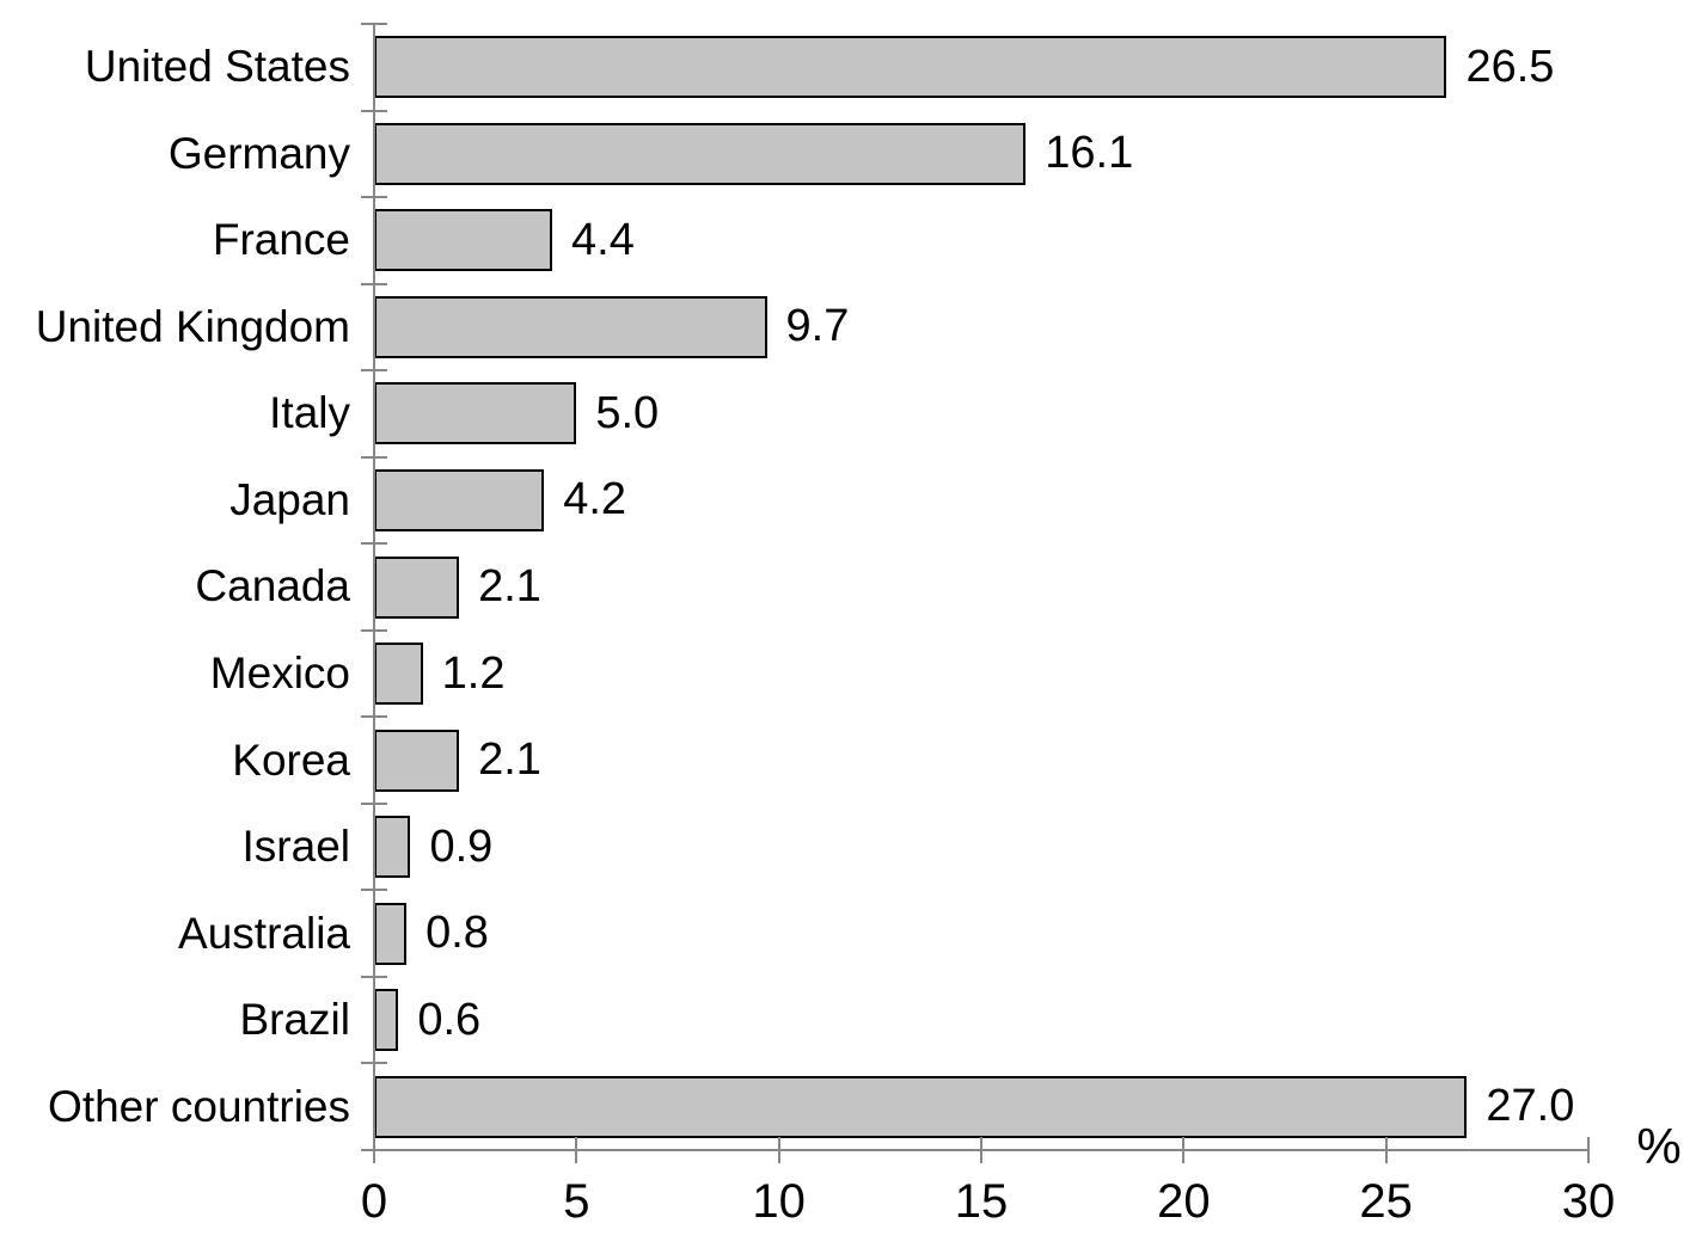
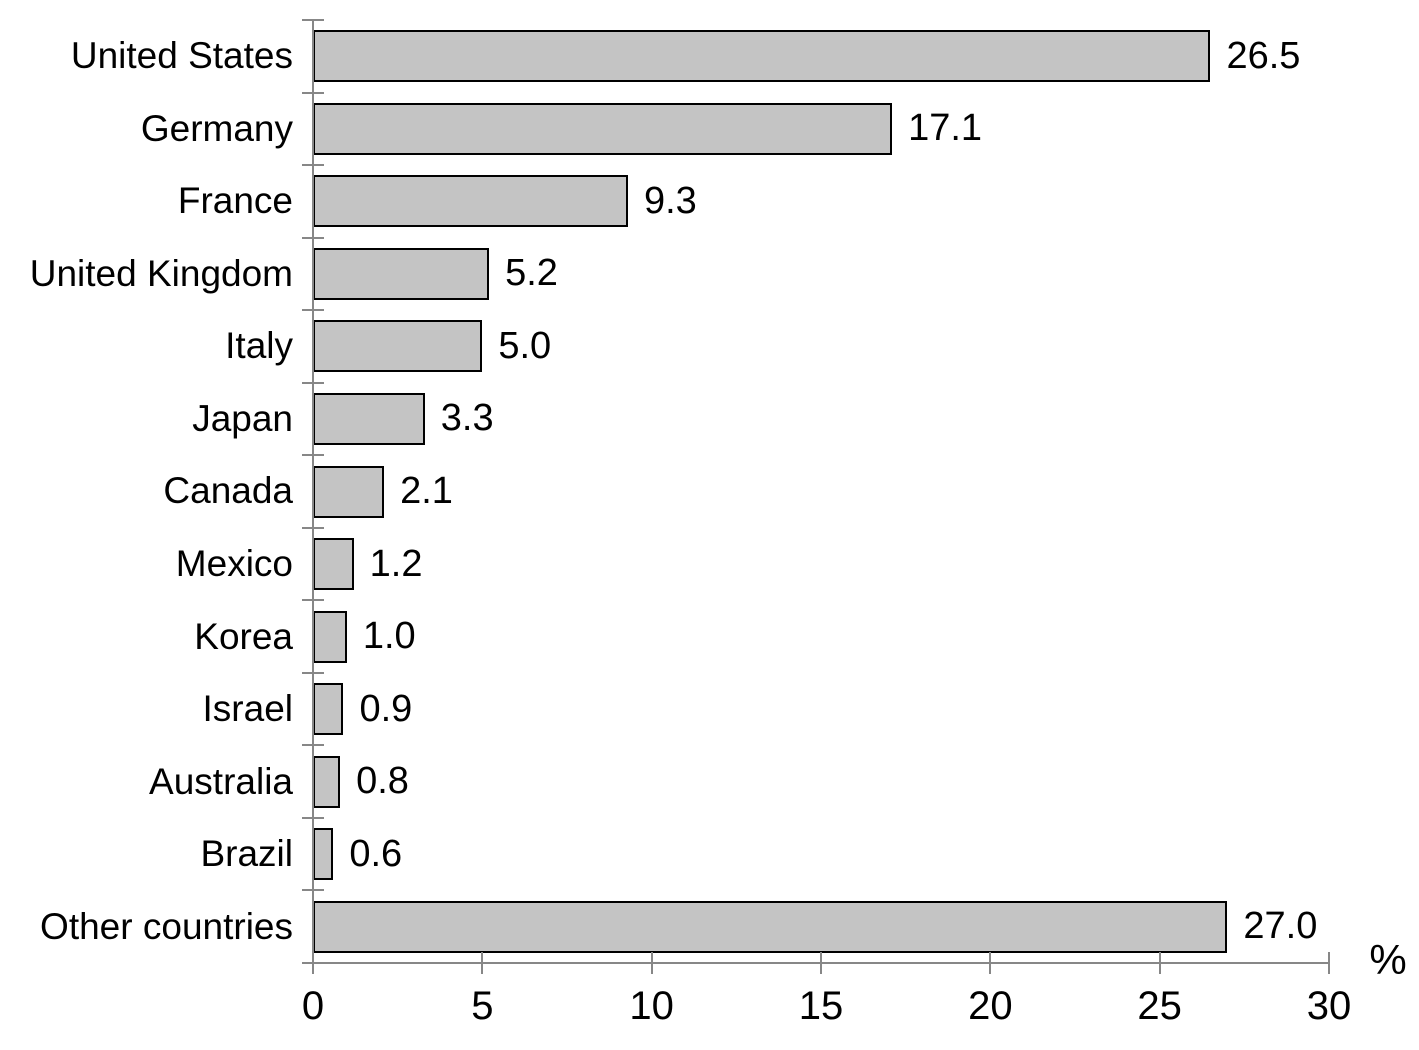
Germany: 16.1 -> 17.1
France: 4.4 -> 9.3
United Kingdom: 9.7 -> 5.2
Japan: 4.2 -> 3.3
Korea: 2.1 -> 1.0
